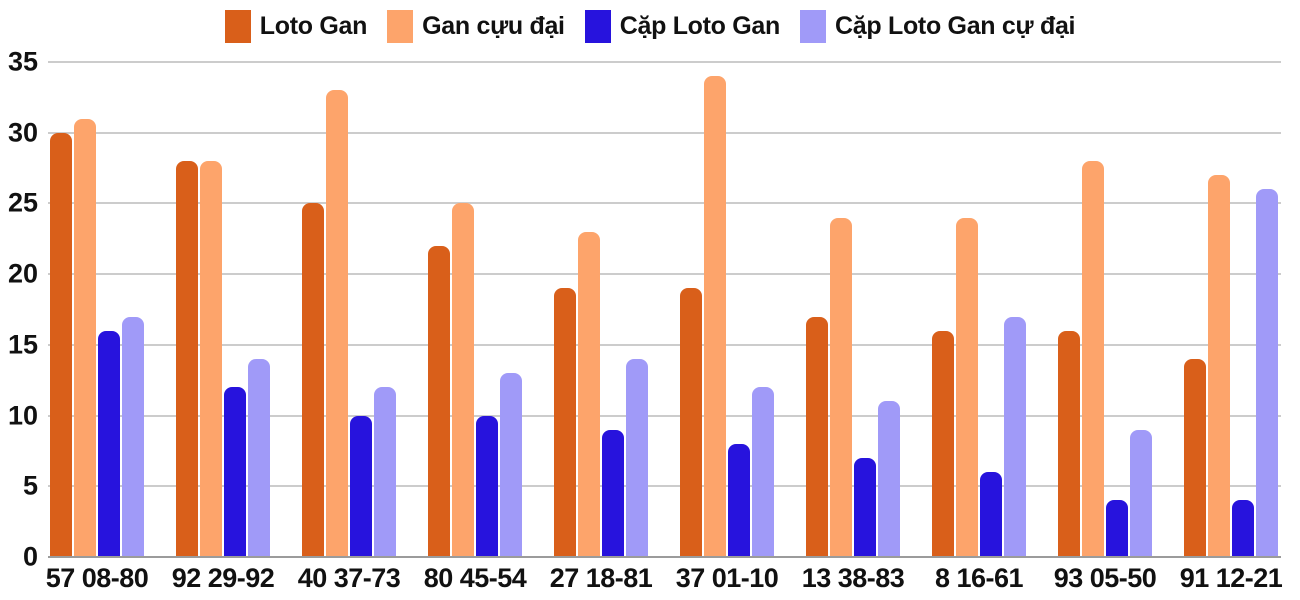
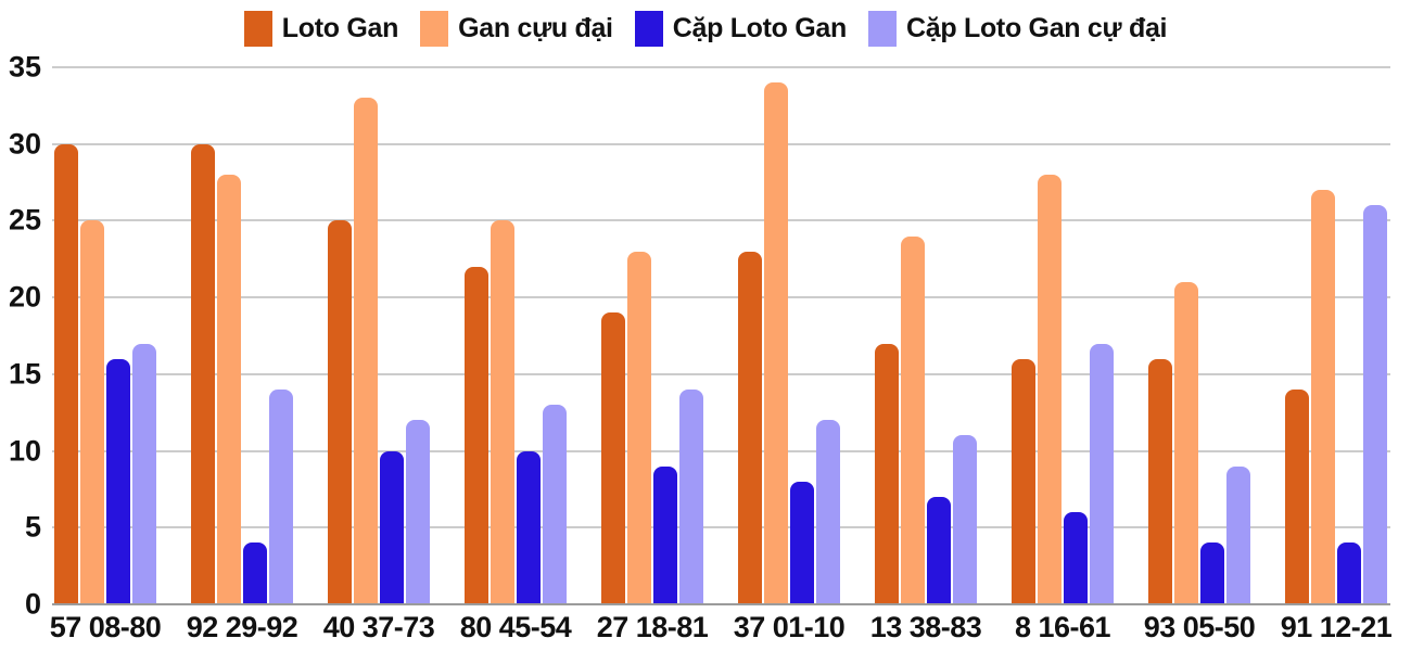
Gan cựu đại/57 08-80: 31 -> 25
Loto Gan/92 29-92: 28 -> 30
Cặp Loto Gan/92 29-92: 12 -> 4
Loto Gan/37 01-10: 19 -> 23
Gan cựu đại/8 16-61: 24 -> 28
Gan cựu đại/93 05-50: 28 -> 21
